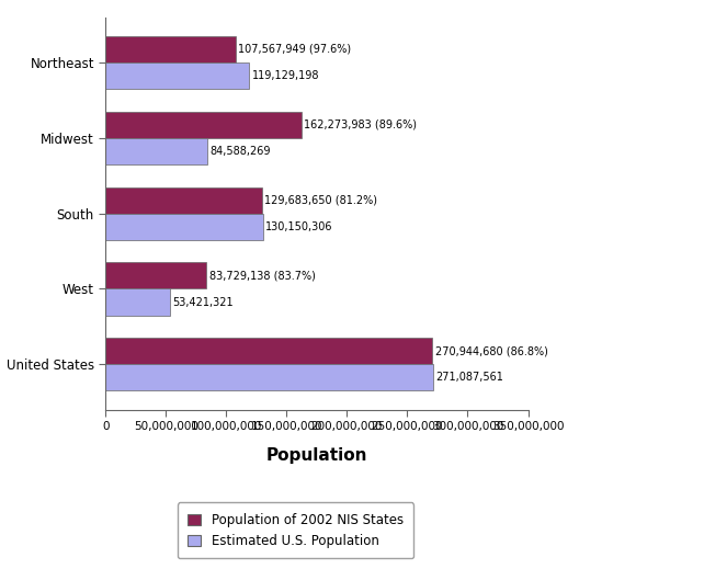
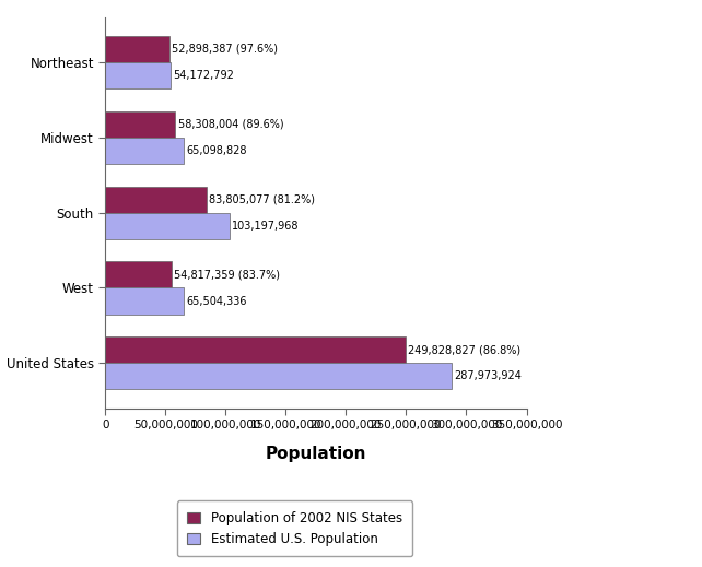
Population of 2002 NIS States/Northeast: 107,567,949 -> 52,898,387
Estimated U.S. Population/Northeast: 119,129,198 -> 54,172,792
Population of 2002 NIS States/Midwest: 162,273,983 -> 58,308,004
Estimated U.S. Population/Midwest: 84,588,269 -> 65,098,828
Population of 2002 NIS States/South: 129,683,650 -> 83,805,077
Estimated U.S. Population/South: 130,150,306 -> 103,197,968
Population of 2002 NIS States/West: 83,729,138 -> 54,817,359
Estimated U.S. Population/West: 53,421,321 -> 65,504,336
Population of 2002 NIS States/United States: 270,944,680 -> 249,828,827
Estimated U.S. Population/United States: 271,087,561 -> 287,973,924
